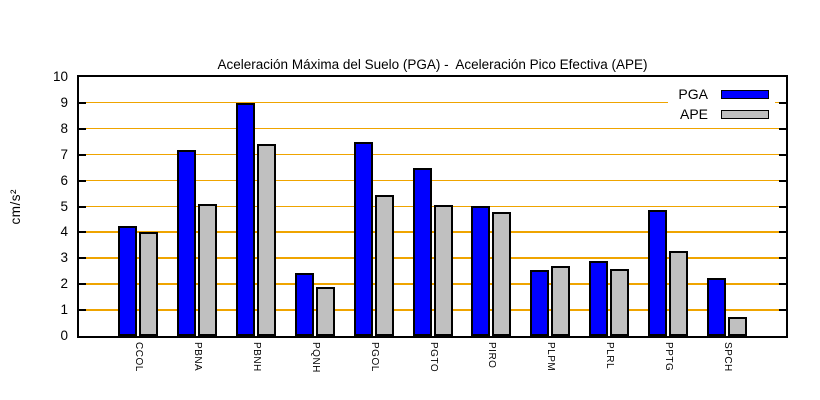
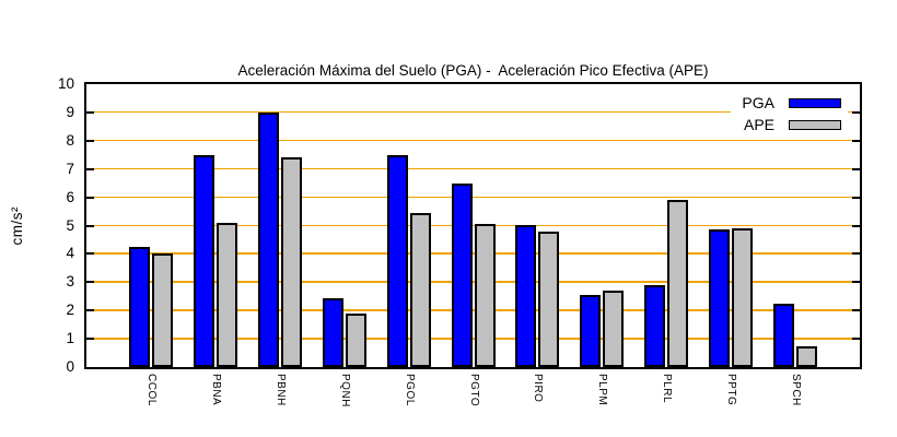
PGA/PBNA: 7.2 -> 7.5
APE/PLRL: 2.6 -> 5.9
APE/PPTG: 3.3 -> 4.9
